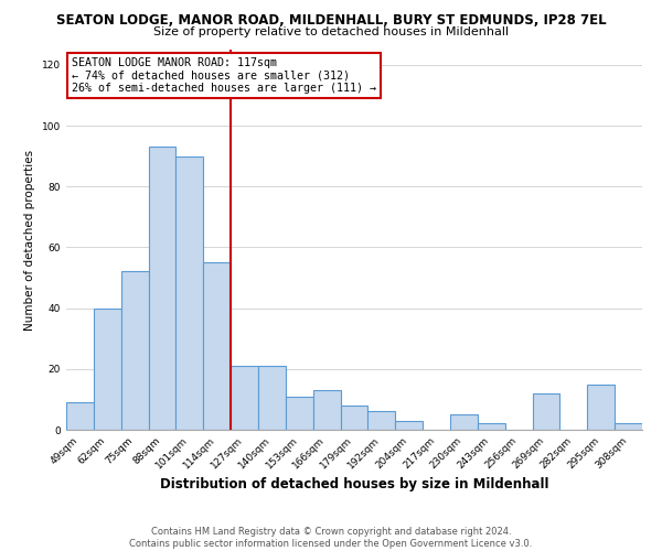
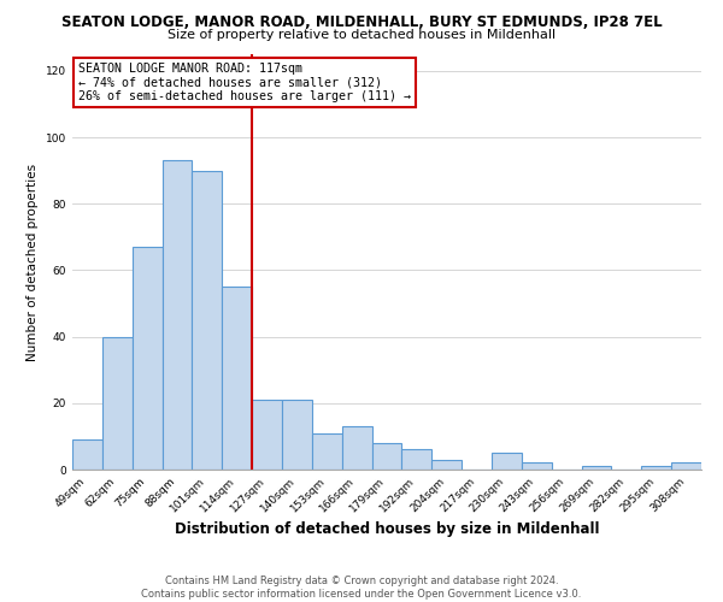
75sqm: 52 -> 67
269sqm: 12 -> 1
295sqm: 15 -> 1
